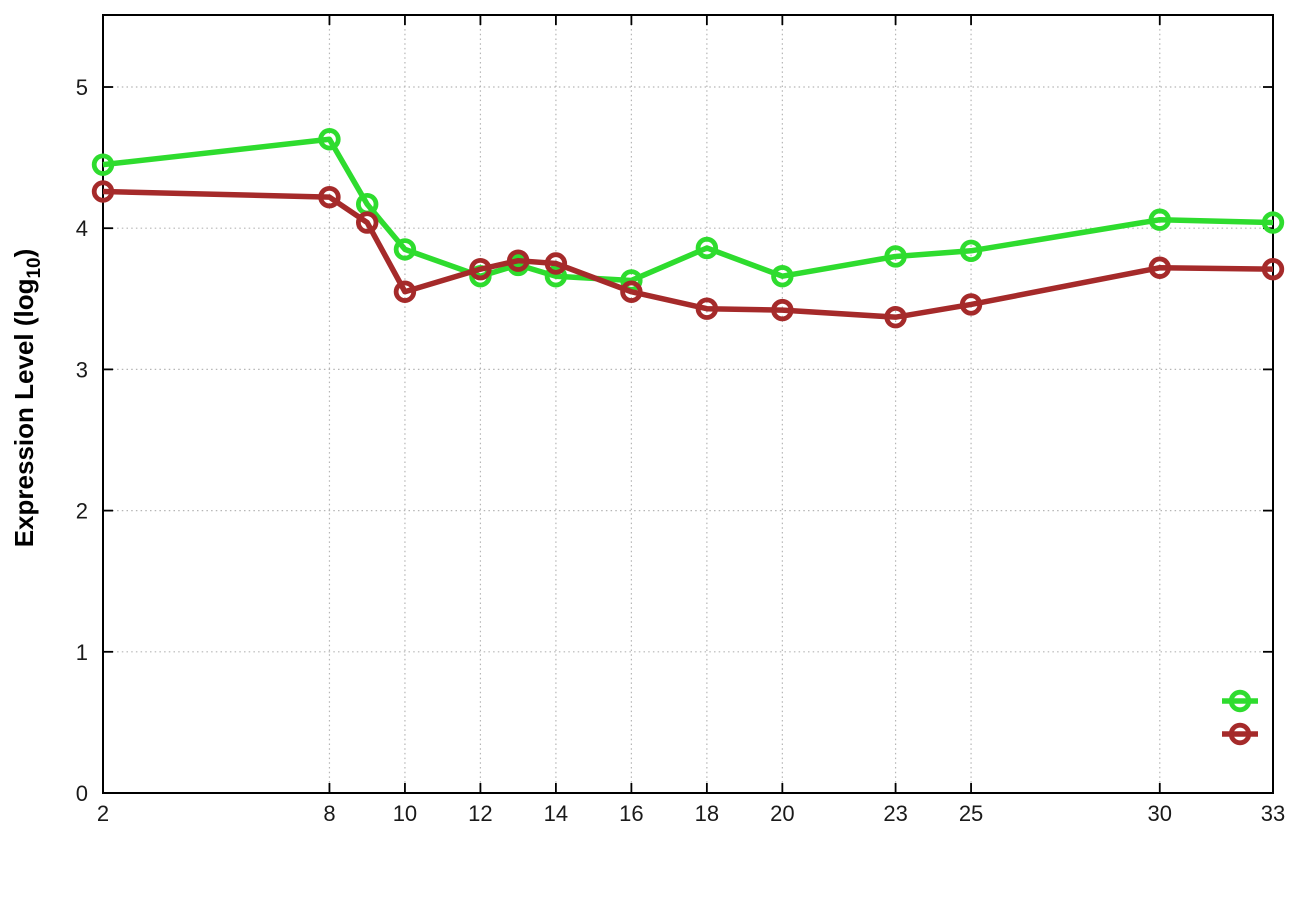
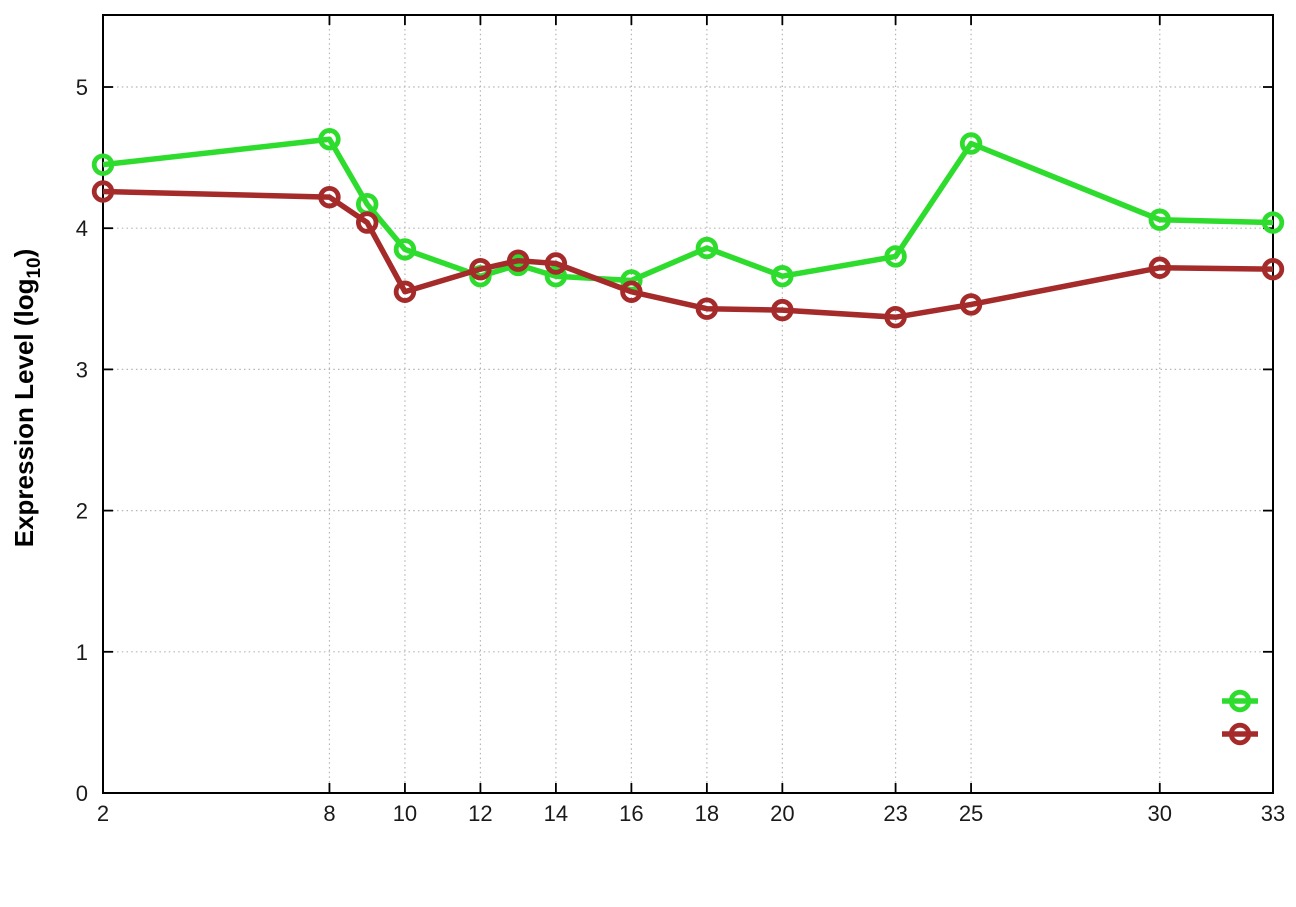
xtropicalis/25: 3.84 -> 4.60
